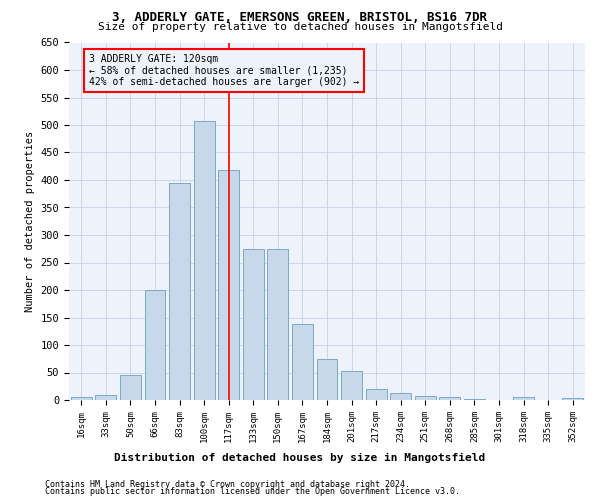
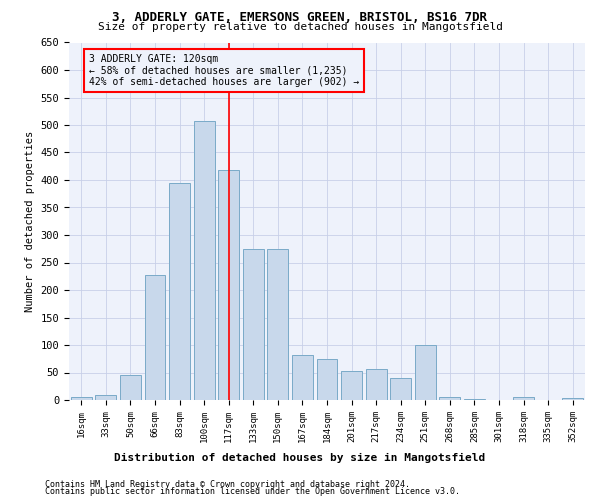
66sqm: 200 -> 228
167sqm: 138 -> 82
217sqm: 20 -> 56
234sqm: 12 -> 40
251sqm: 7 -> 100
